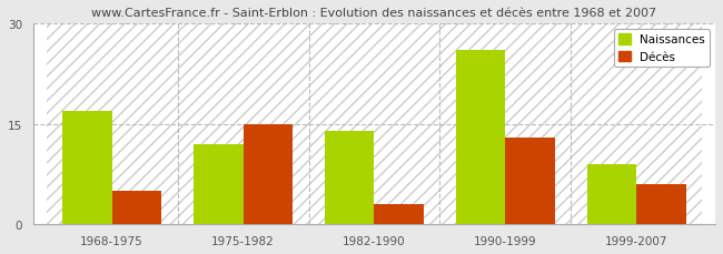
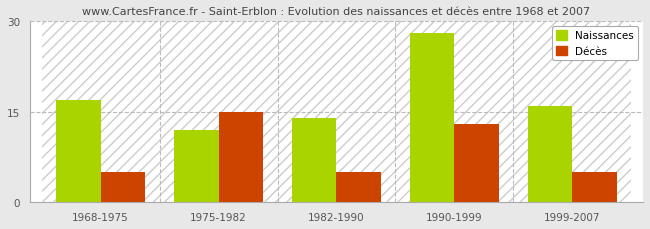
Décès/1982-1990: 3 -> 5
Naissances/1990-1999: 26 -> 28
Naissances/1999-2007: 9 -> 16
Décès/1999-2007: 6 -> 5
